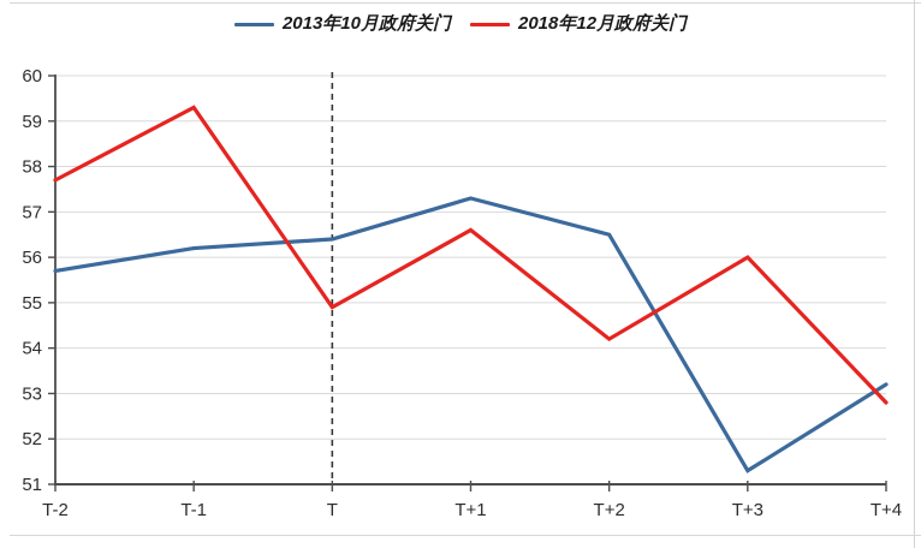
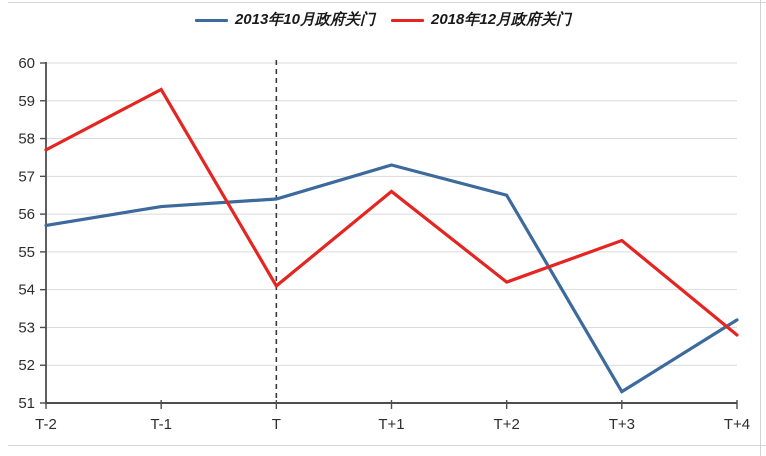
2018年12月政府关门/T: 54.9 -> 54.1
2018年12月政府关门/T+3: 56.0 -> 55.3
